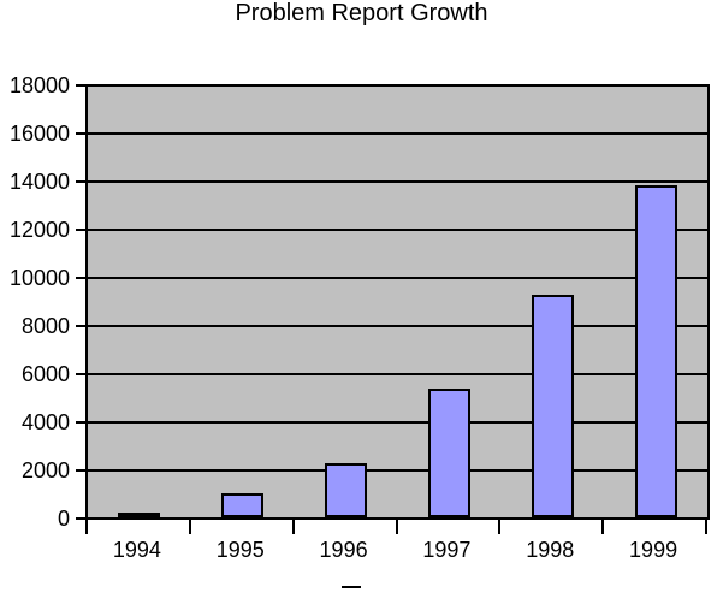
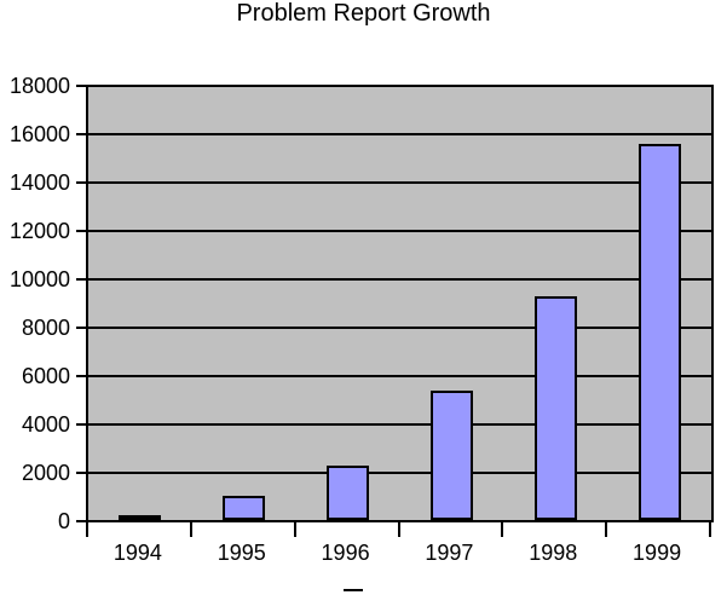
1999: 13800 -> 15600
